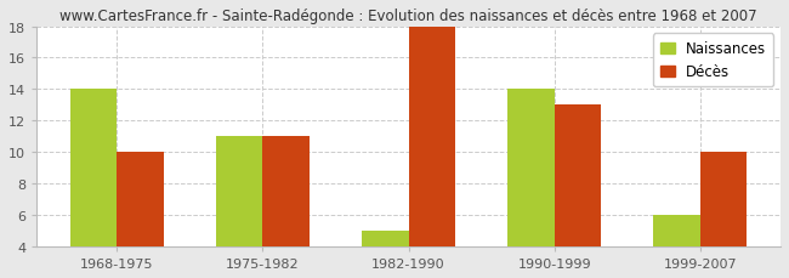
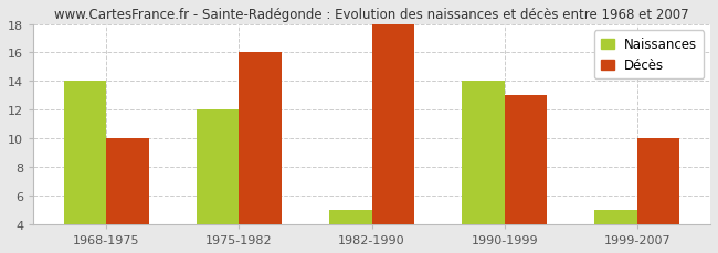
Naissances/1975-1982: 11 -> 12
Décès/1975-1982: 11 -> 16
Naissances/1999-2007: 6 -> 5
